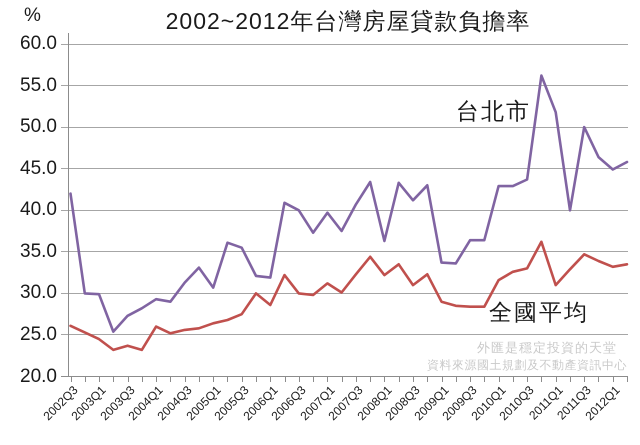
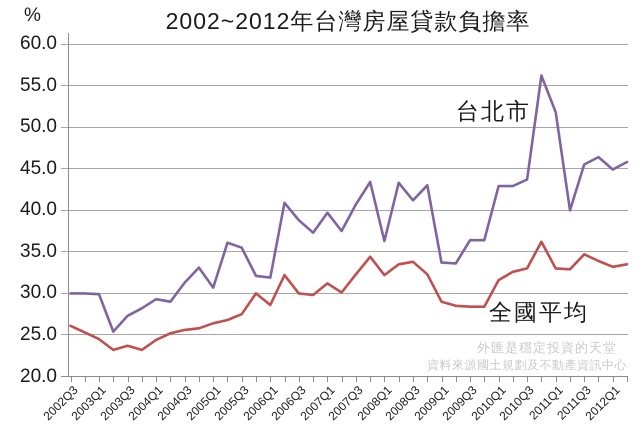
台北市/2002Q3: 42 -> 30
全國平均/2004Q1: 26 -> 24
台北市/2006Q3: 40 -> 39
全國平均/2008Q3: 31 -> 34
全國平均/2011Q1: 31 -> 33
台北市/2011Q3: 50 -> 46
